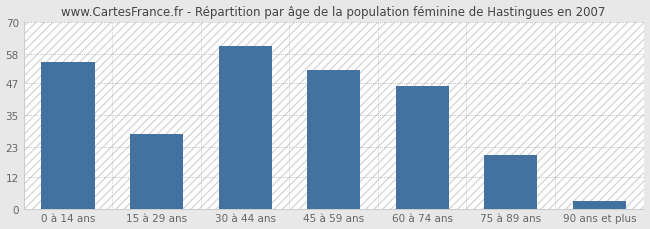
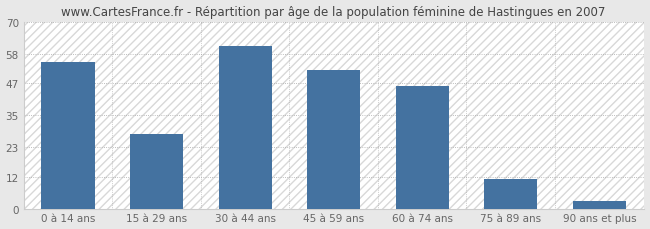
75 à 89 ans: 20 -> 11
